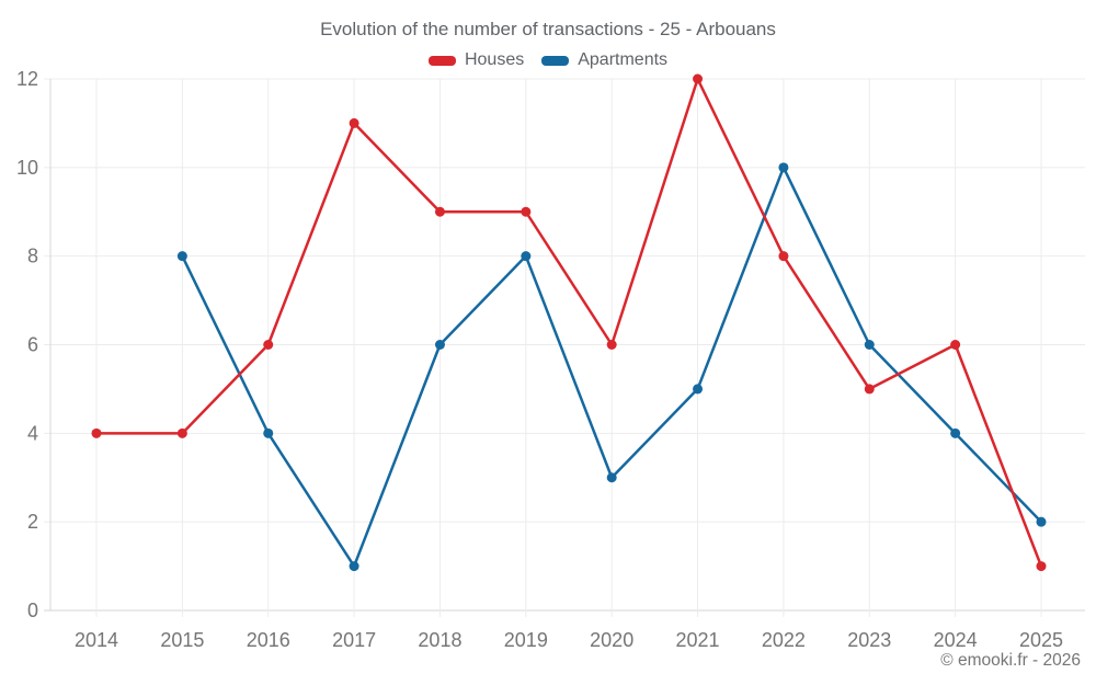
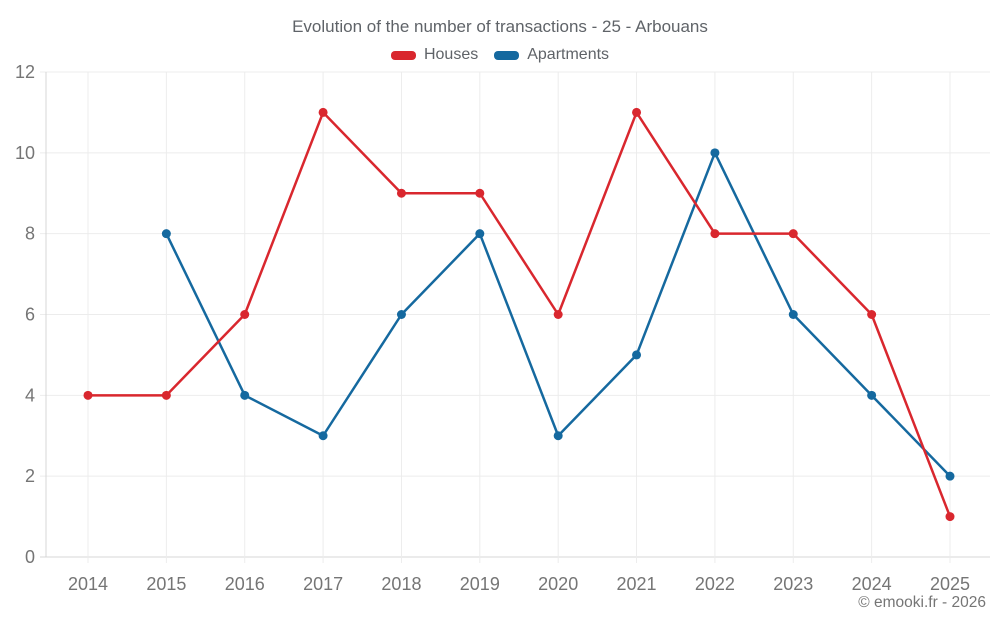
Apartments/2017: 1 -> 3
Houses/2021: 12 -> 11
Houses/2023: 5 -> 8
